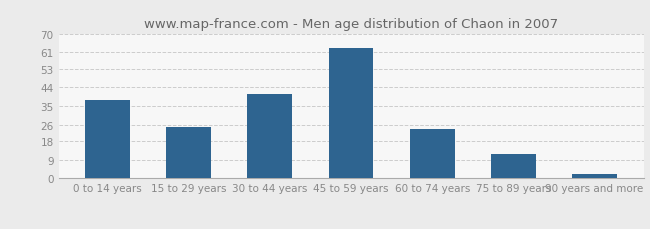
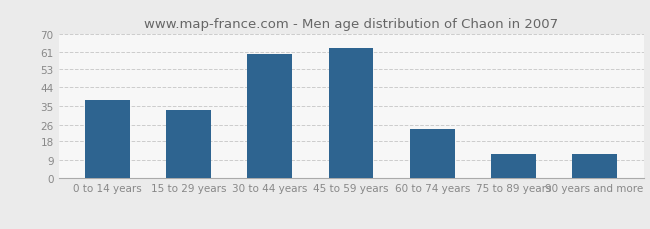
15 to 29 years: 25 -> 33
30 to 44 years: 41 -> 60
90 years and more: 2 -> 12
